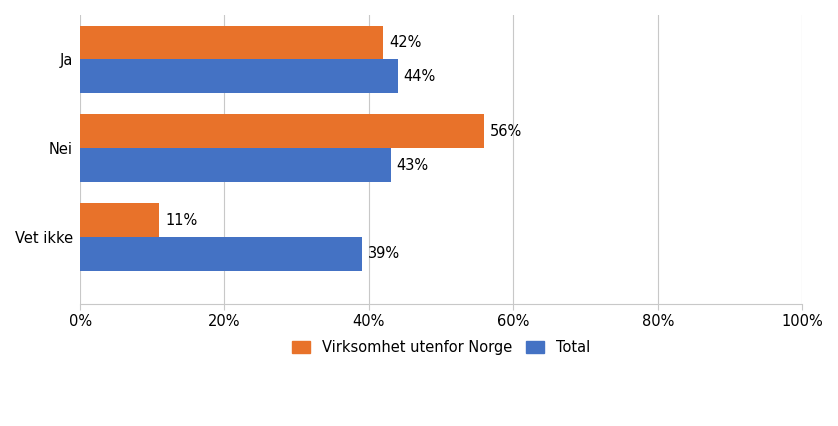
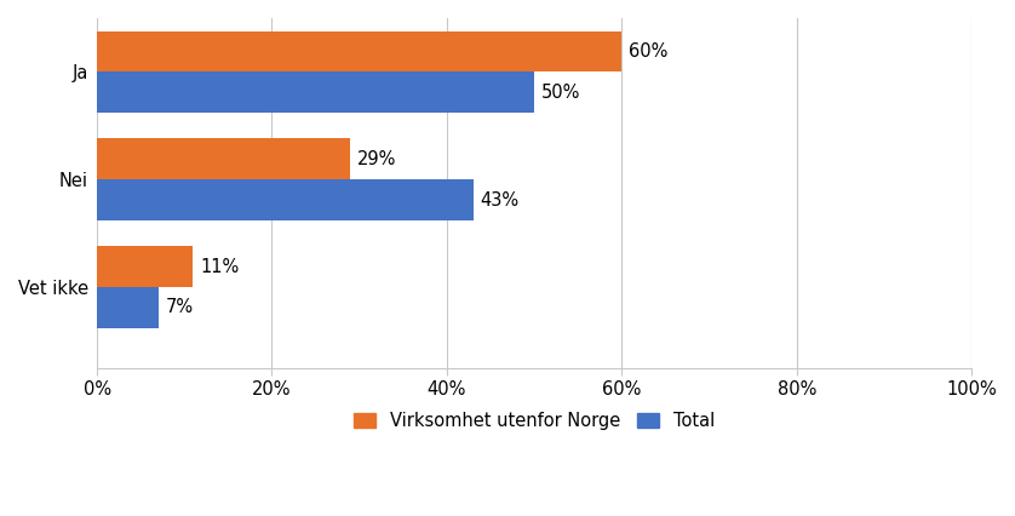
Virksomhet utenfor Norge/Ja: 42% -> 60%
Total/Ja: 44% -> 50%
Virksomhet utenfor Norge/Nei: 56% -> 29%
Total/Vet ikke: 39% -> 7%
